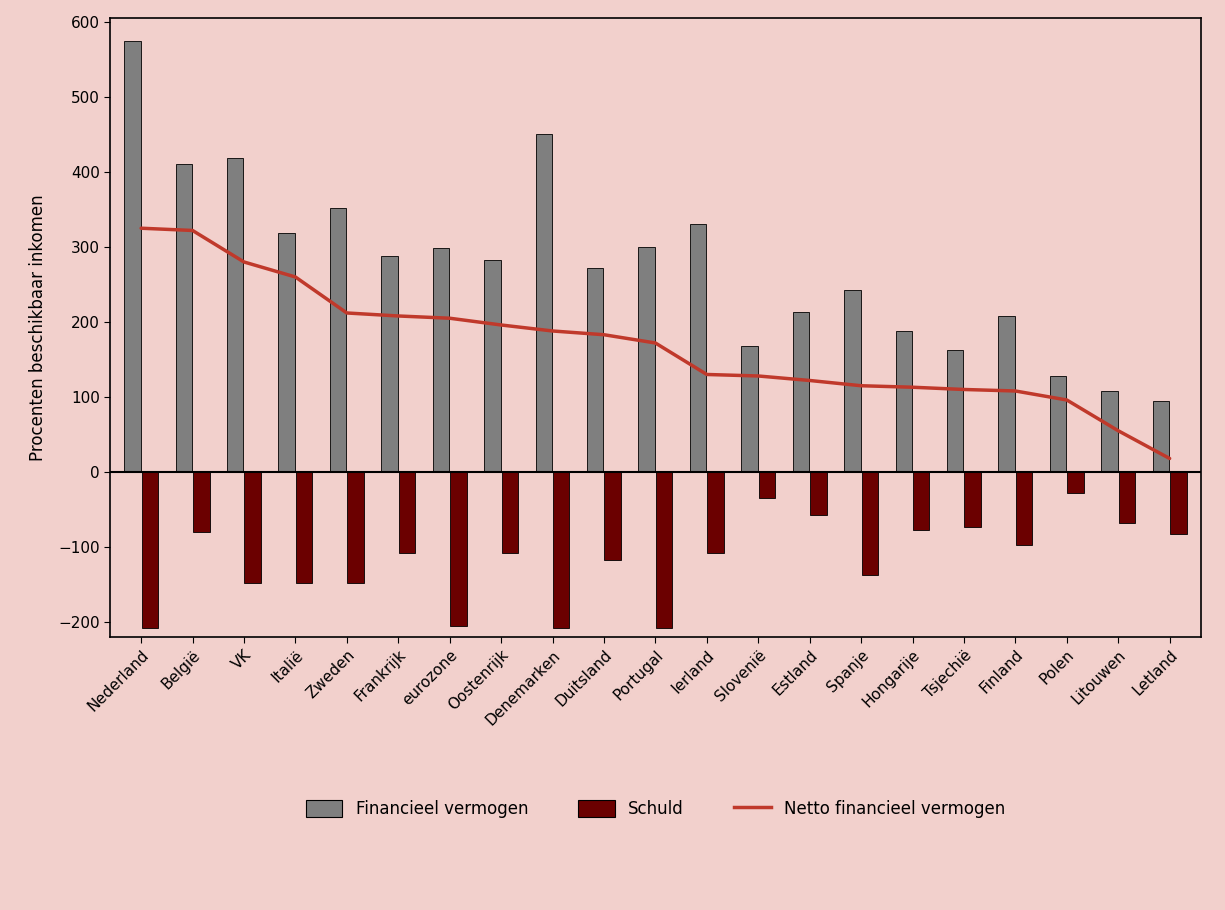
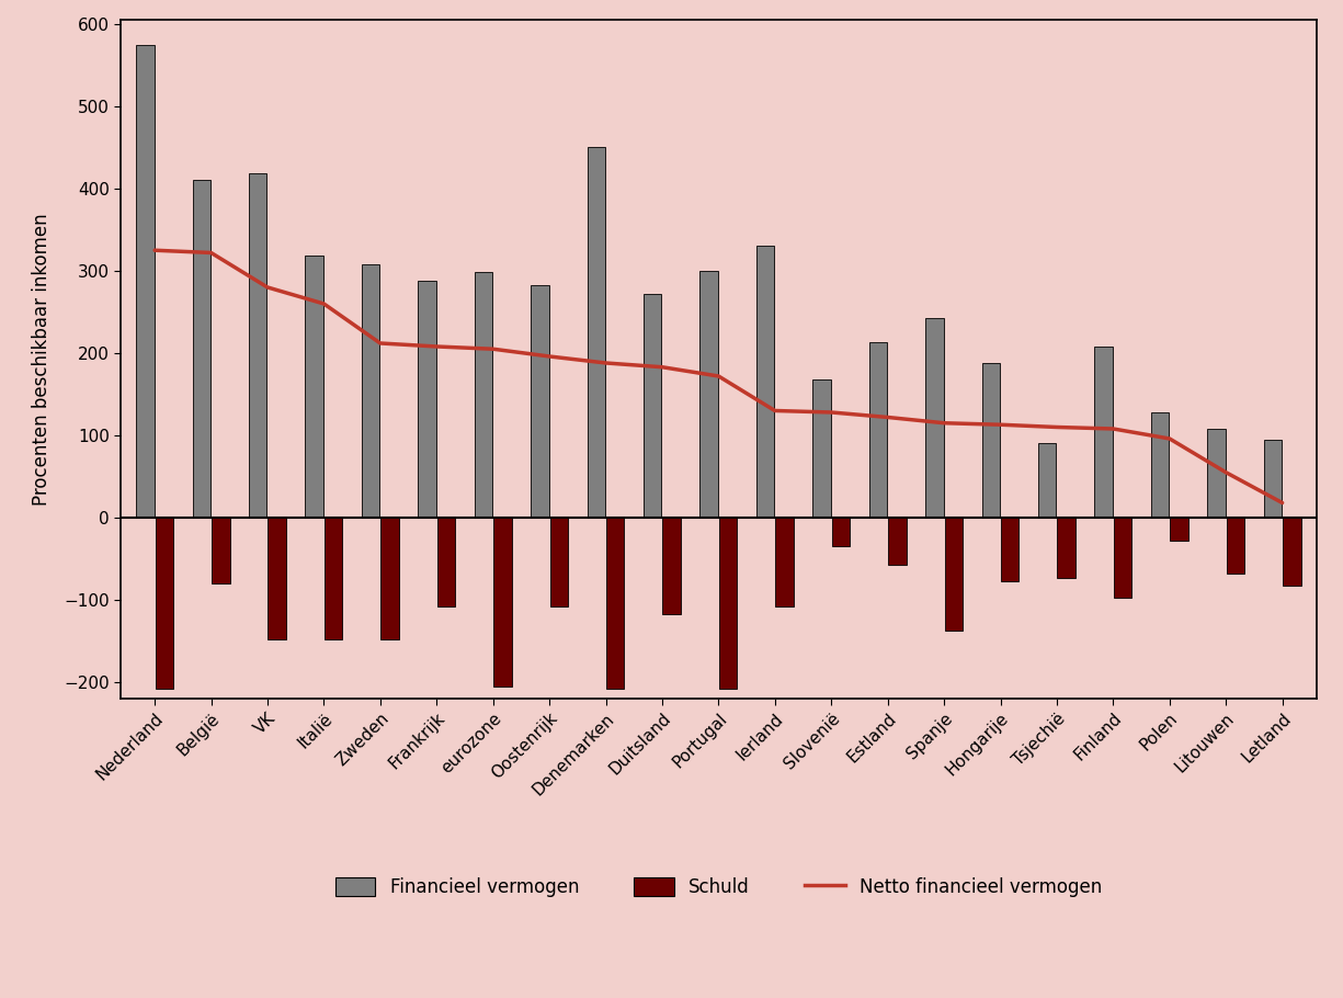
Financieel vermogen/Zweden: 352 -> 308
Financieel vermogen/Tsjechië: 163 -> 90
